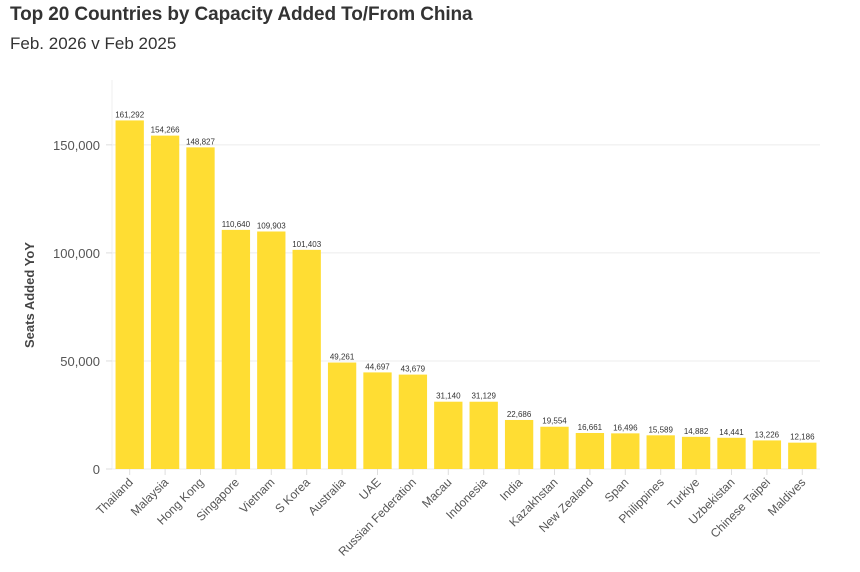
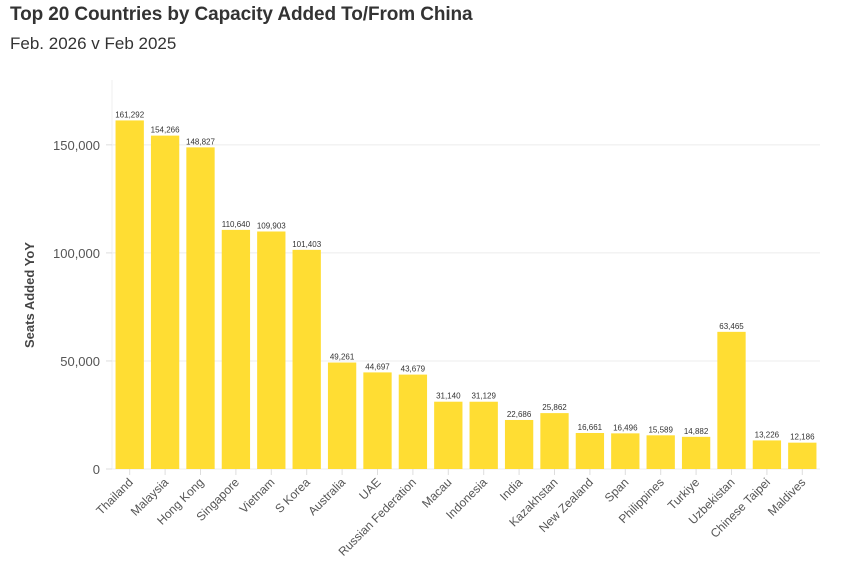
Kazakhstan: 19,554 -> 25,862
Uzbekistan: 14,441 -> 63,465
